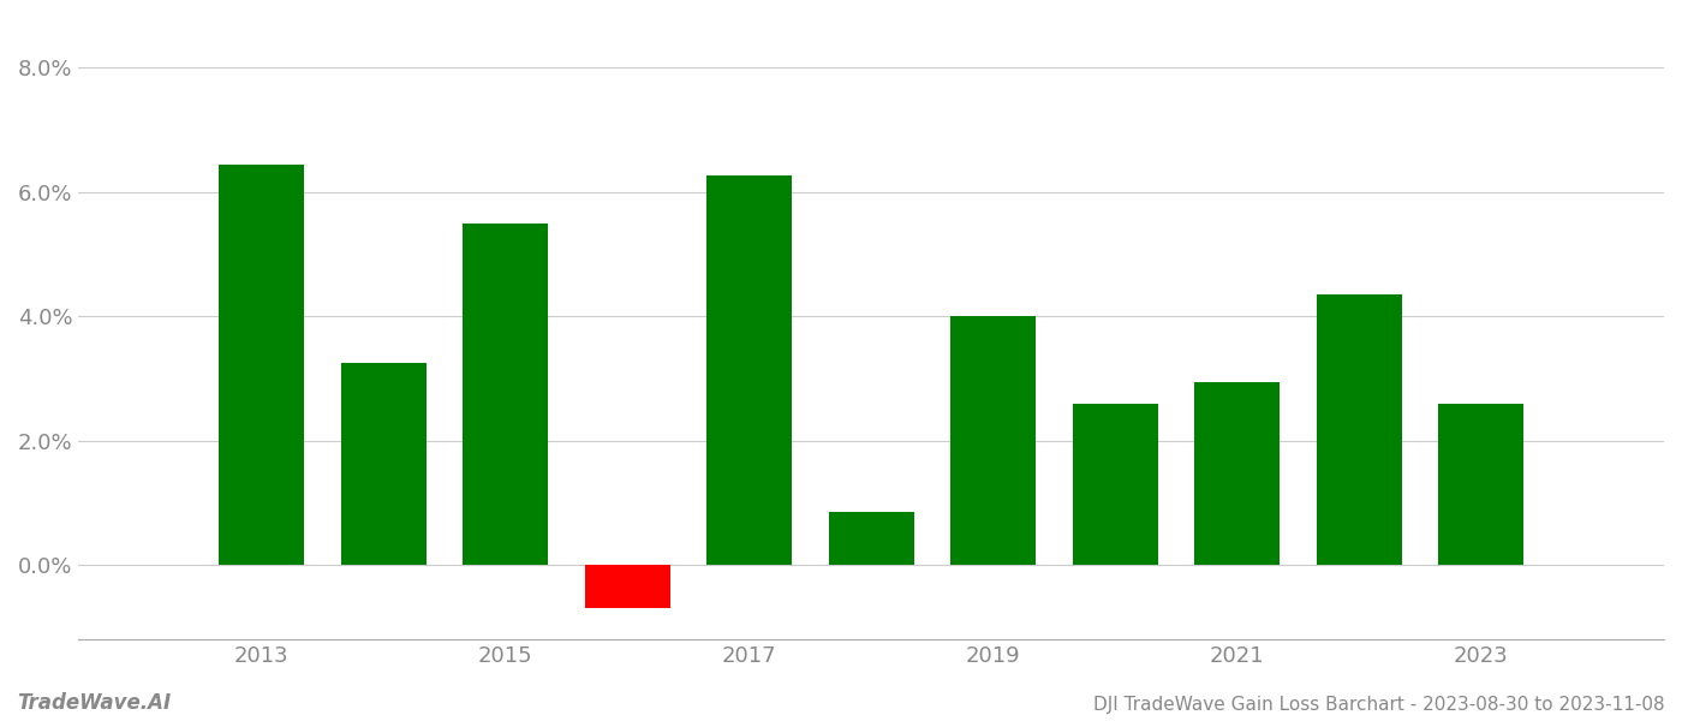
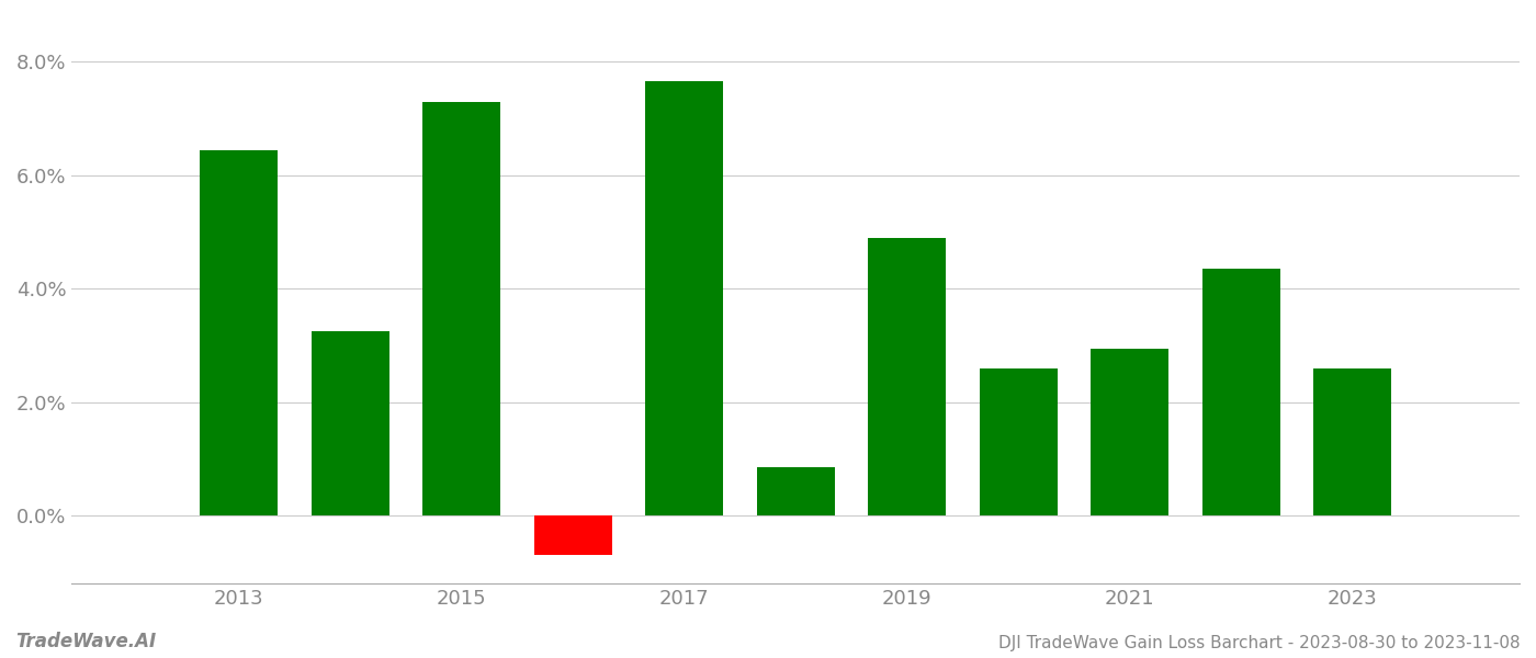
2015: 5.50% -> 7.30%
2017: 6.26% -> 7.65%
2019: 4.00% -> 4.90%
